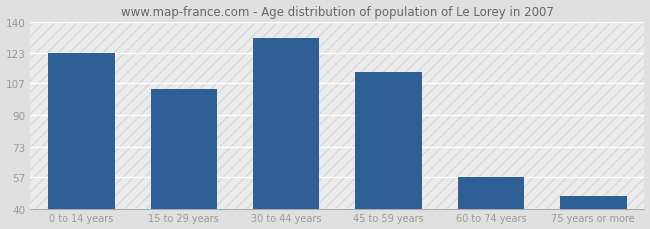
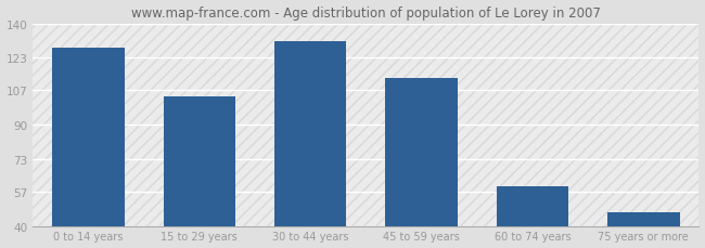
0 to 14 years: 123 -> 128
60 to 74 years: 57 -> 60
